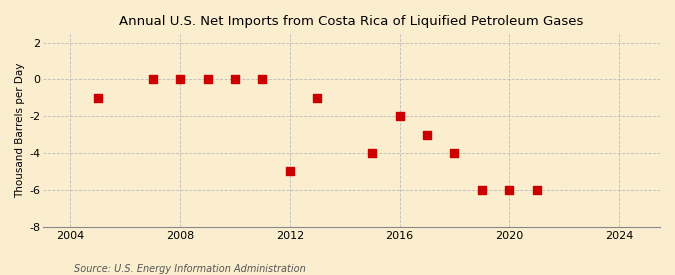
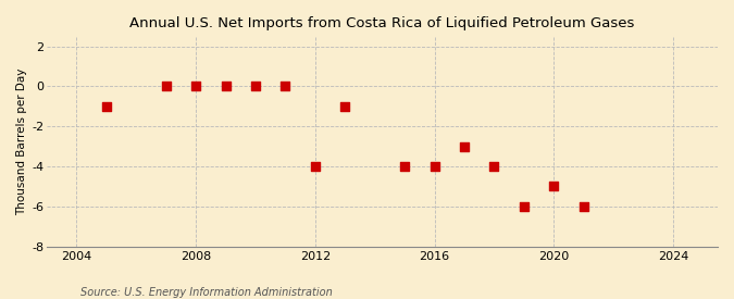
2012: -5 -> -4
2016: -2 -> -4
2020: -6 -> -5
